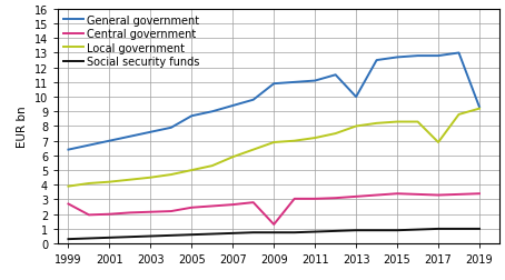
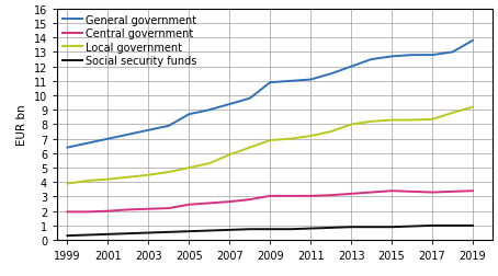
Central government/1999: 2.7 -> 1.9
Central government/2009: 1.3 -> 3.0
General government/2013: 10.0 -> 12.0
Local government/2017: 6.9 -> 8.3
General government/2019: 9.3 -> 13.8
